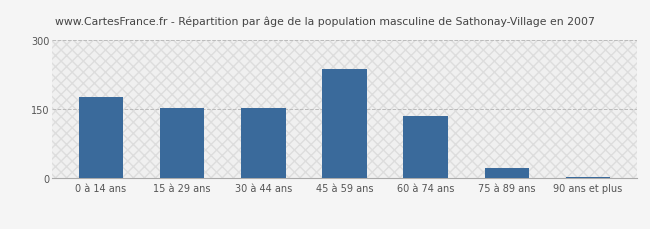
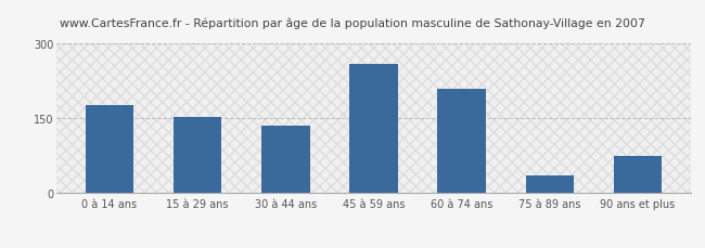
30 à 44 ans: 153 -> 135
45 à 59 ans: 238 -> 260
60 à 74 ans: 135 -> 210
75 à 89 ans: 22 -> 35
90 ans et plus: 3 -> 75
